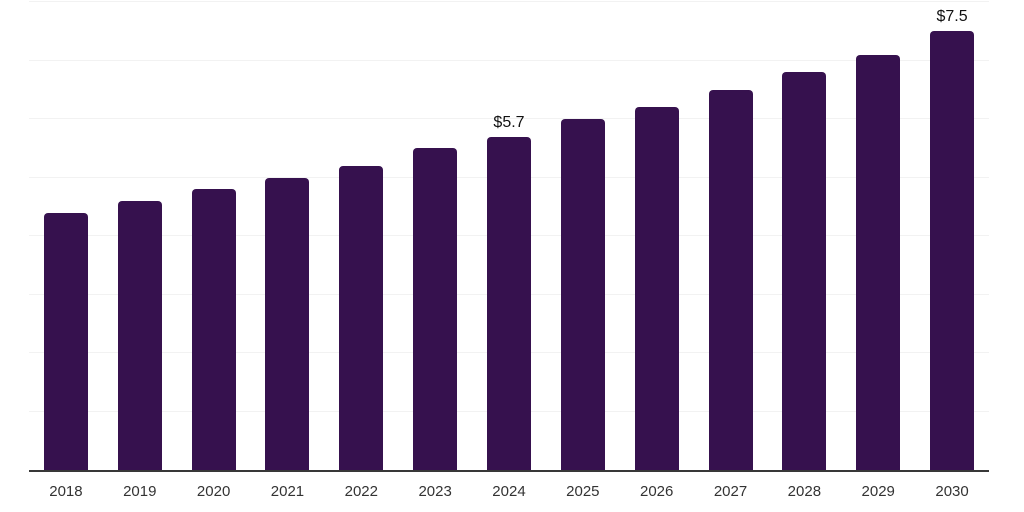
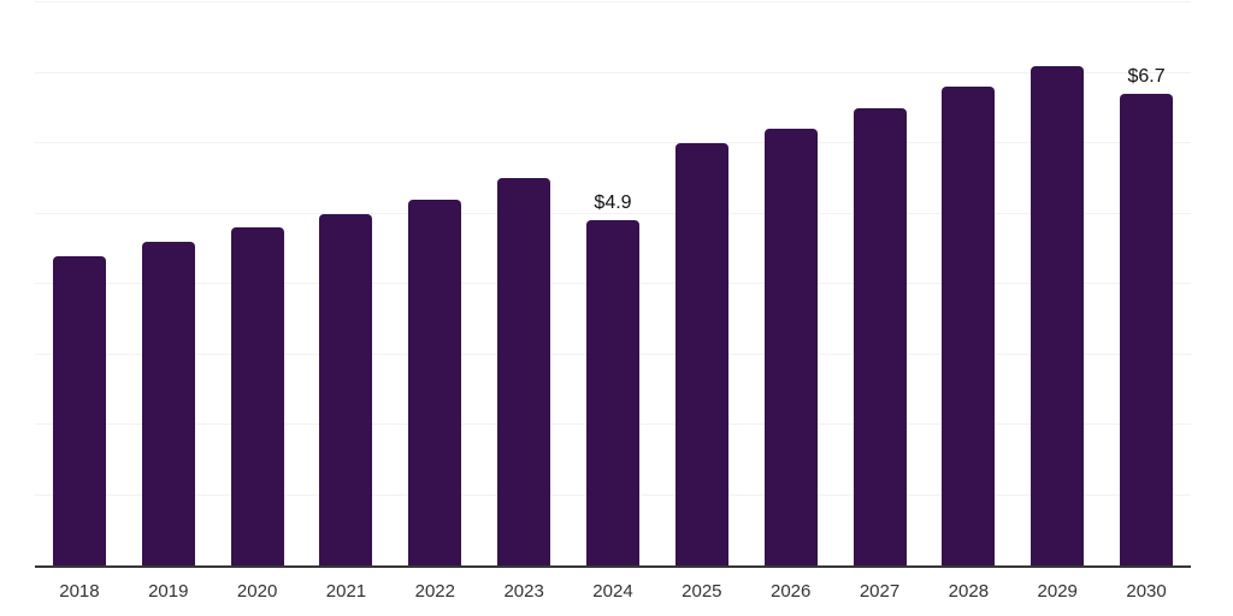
2024: $5.7 -> $4.9
2030: $7.5 -> $6.7
